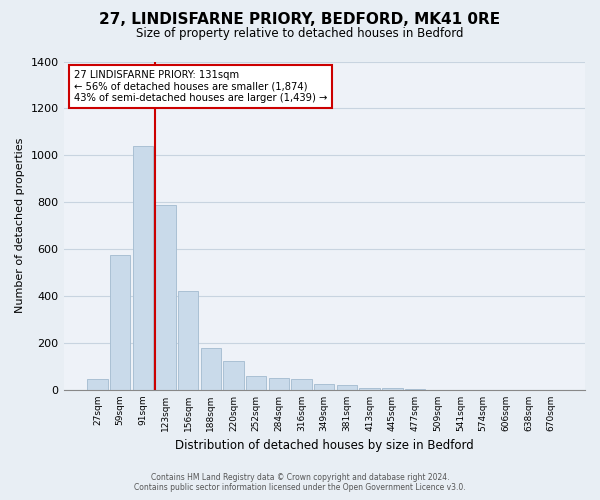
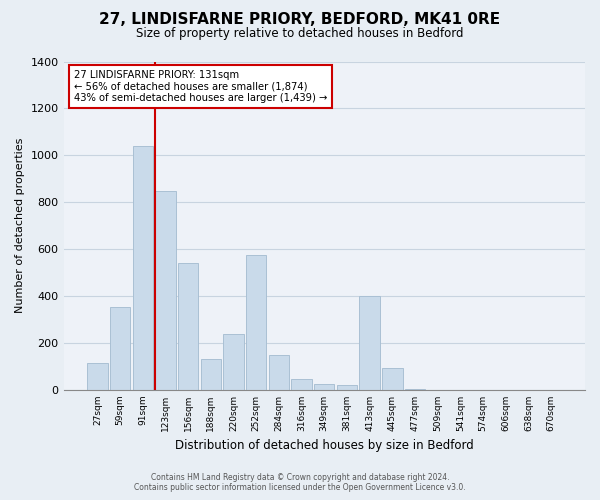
27sqm: 45 -> 115
59sqm: 575 -> 355
123sqm: 790 -> 850
156sqm: 420 -> 540
188sqm: 180 -> 130
220sqm: 125 -> 240
252sqm: 60 -> 575
284sqm: 50 -> 150
413sqm: 10 -> 400
445sqm: 8 -> 95
